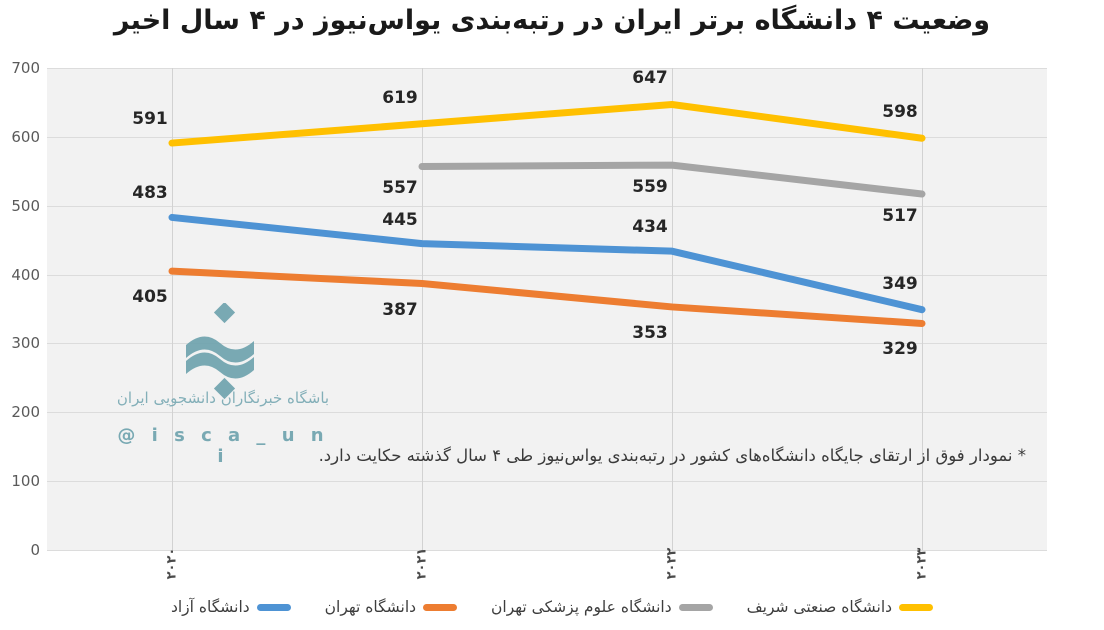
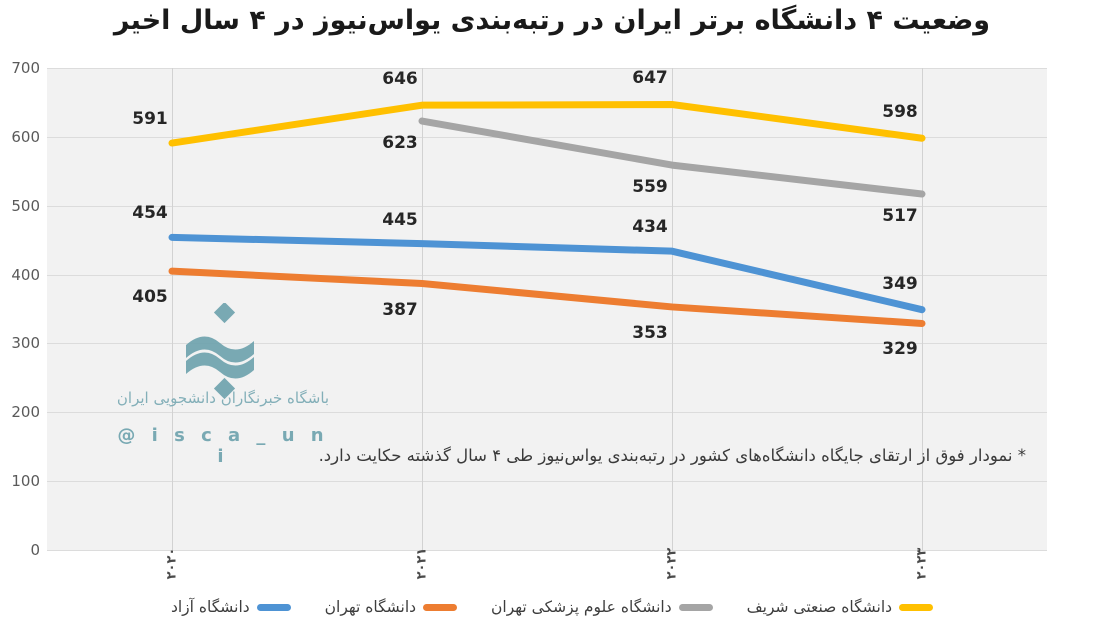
دانشگاه آزاد/۲۰۲۰: 483 -> 454
دانشگاه صنعتی شریف/۲۰۲۱: 619 -> 646
دانشگاه علوم پزشکی تهران/۲۰۲۱: 557 -> 623
